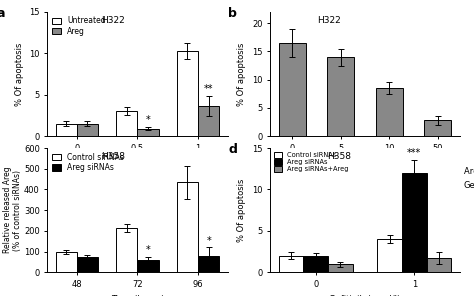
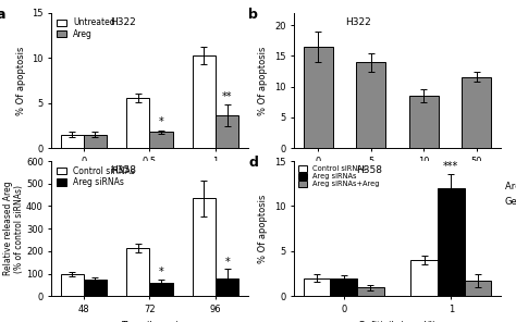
Untreated/0.5: 3.0 -> 5.6
Areg/0.5: 0.9 -> 1.8
50: 2.8 -> 11.6
